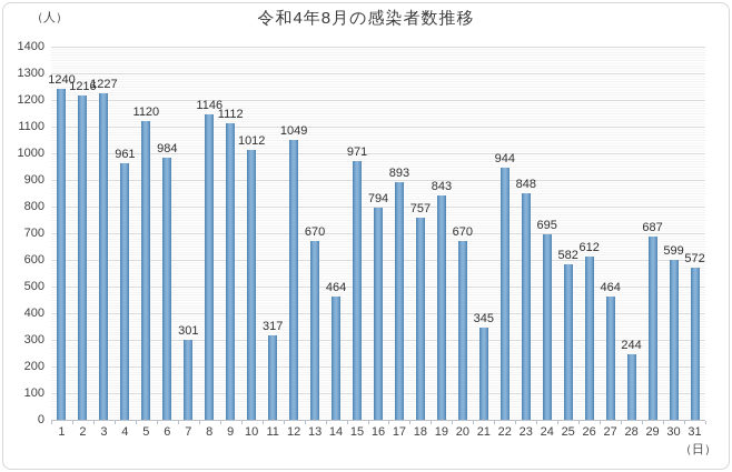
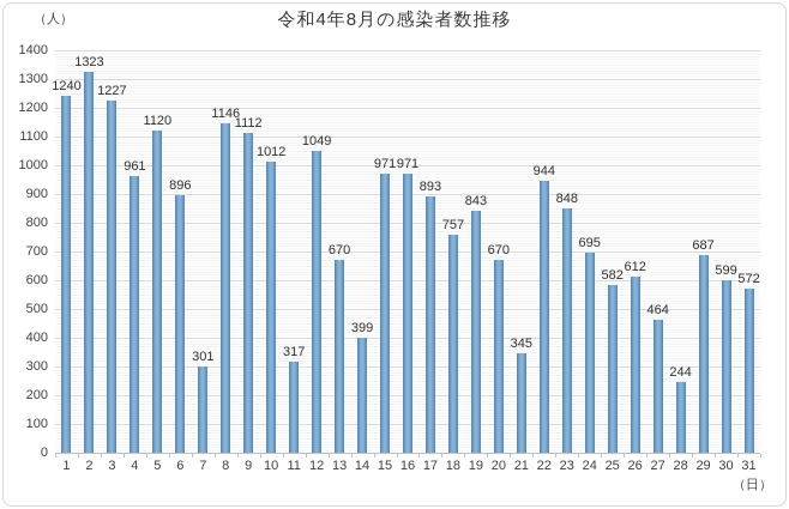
2: 1216 -> 1323
6: 984 -> 896
14: 464 -> 399
16: 794 -> 971
